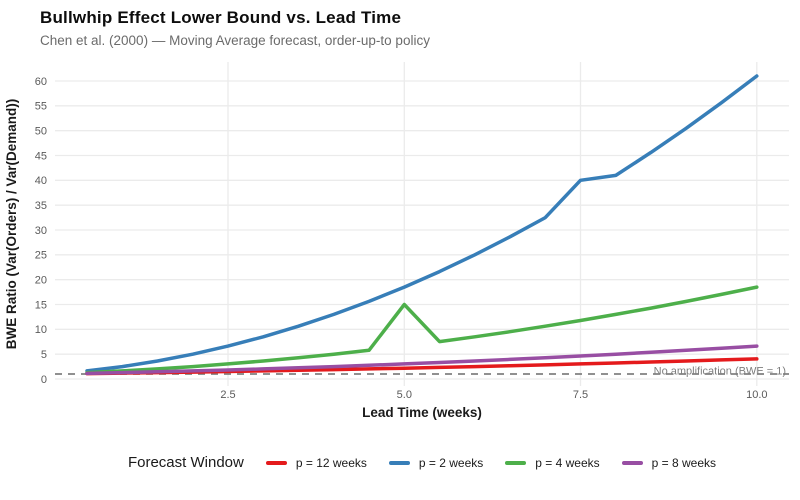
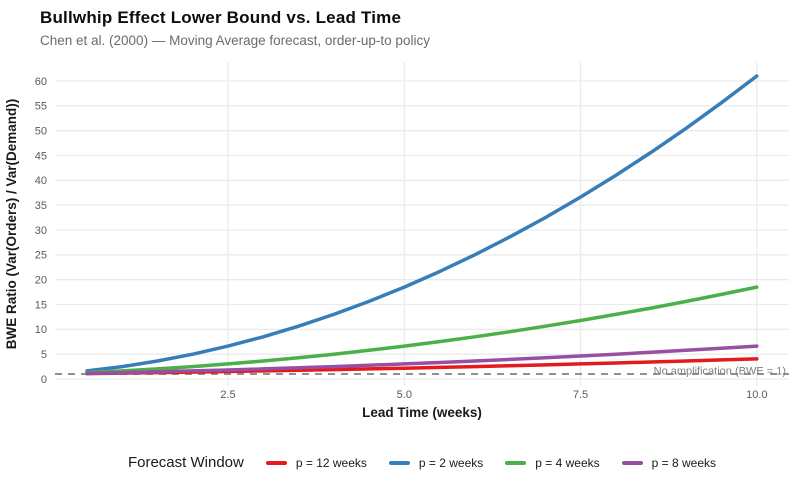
p = 4 weeks/5: 15 -> 7
p = 2 weeks/7.5: 40 -> 37
